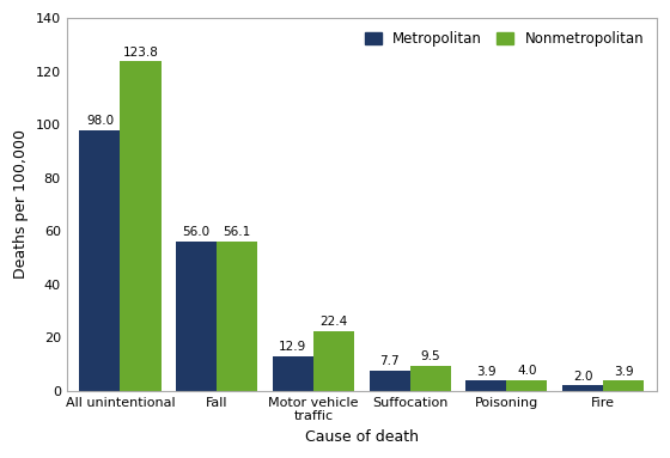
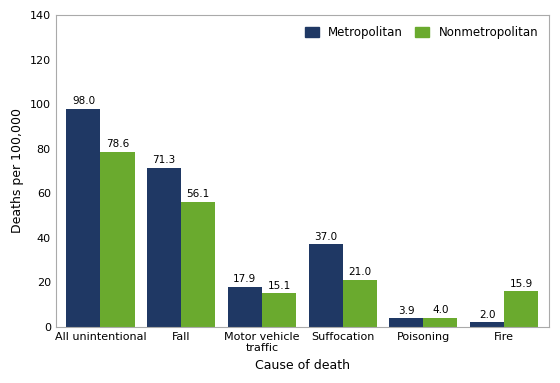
Nonmetropolitan/All unintentional: 123.8 -> 78.6
Metropolitan/Fall: 56.0 -> 71.3
Metropolitan/Motor vehicle traffic: 12.9 -> 17.9
Nonmetropolitan/Motor vehicle traffic: 22.4 -> 15.1
Metropolitan/Suffocation: 7.7 -> 37.0
Nonmetropolitan/Suffocation: 9.5 -> 21.0
Nonmetropolitan/Fire: 3.9 -> 15.9
